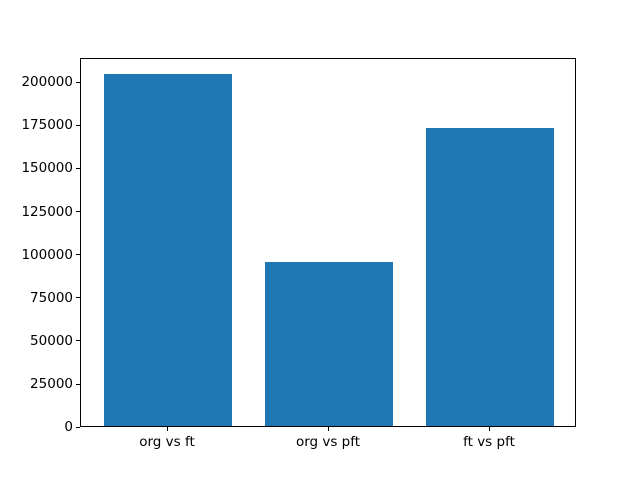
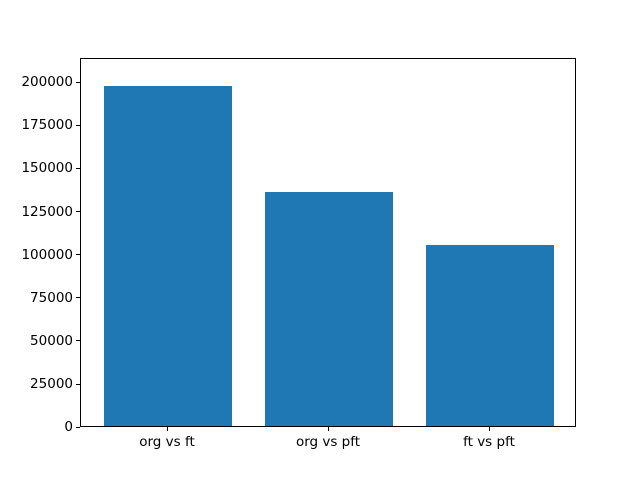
org vs ft: 204000 -> 197000
org vs pft: 95000 -> 136000
ft vs pft: 173000 -> 105000
